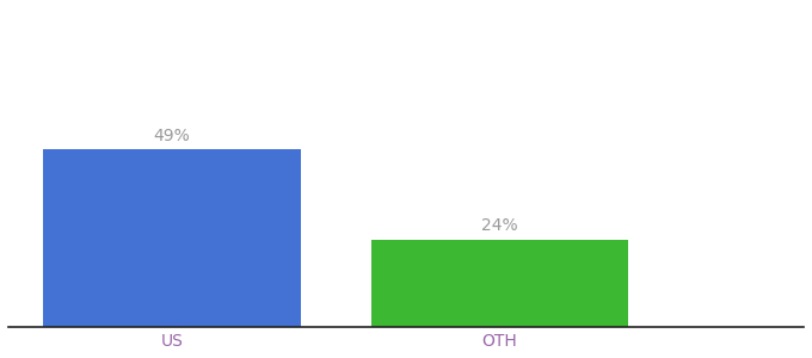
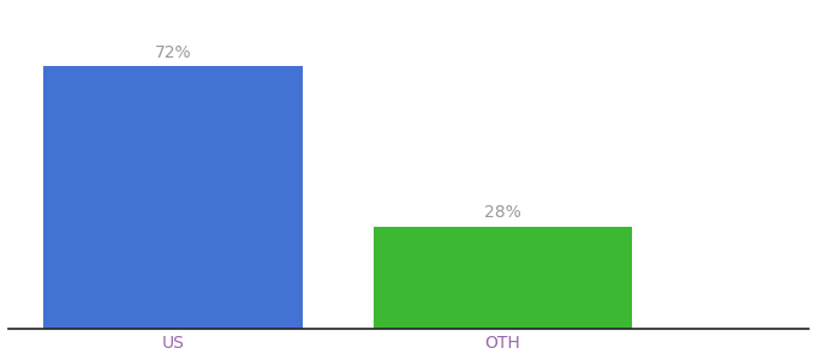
US: 49% -> 72%
OTH: 24% -> 28%
